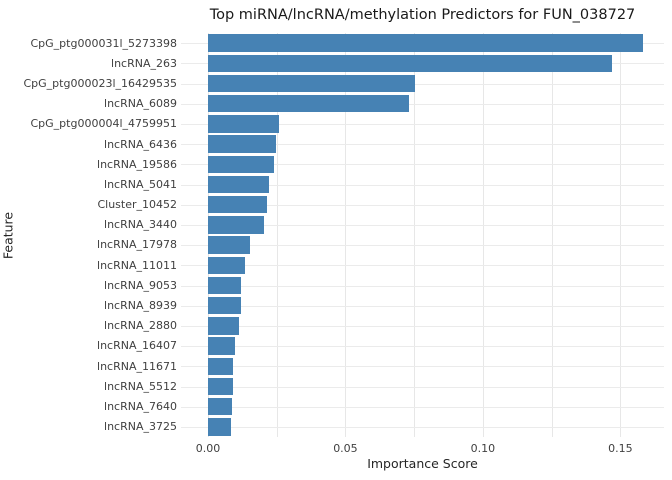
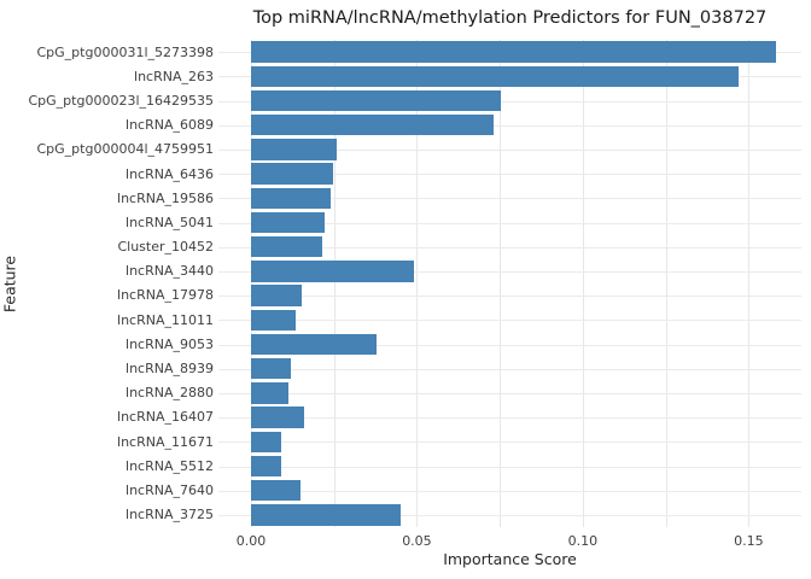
lncRNA_3440: 0.020 -> 0.049
lncRNA_9053: 0.012 -> 0.038
lncRNA_16407: 0.010 -> 0.016
lncRNA_7640: 0.009 -> 0.015
lncRNA_3725: 0.009 -> 0.045
